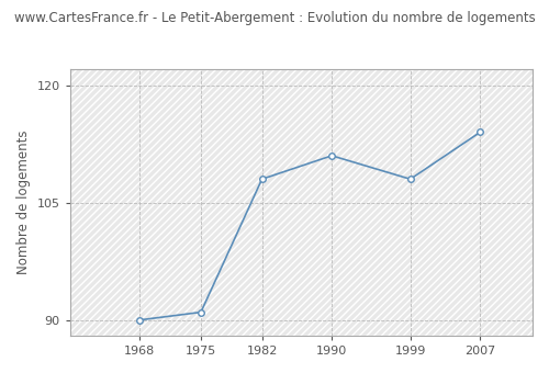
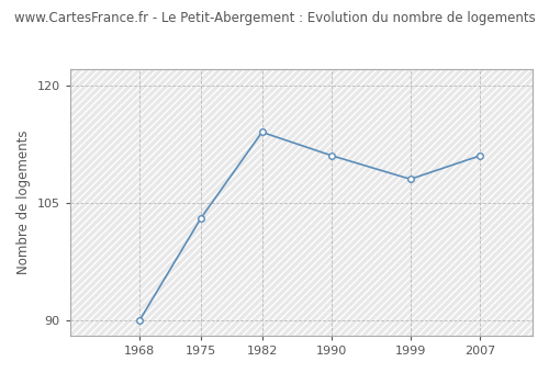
1975: 91 -> 103
1982: 108 -> 114
2007: 114 -> 111
